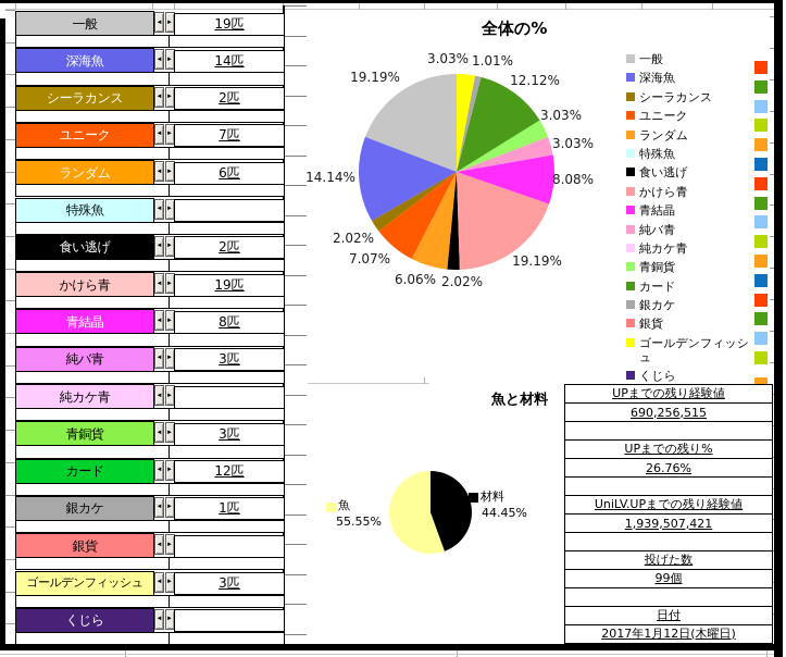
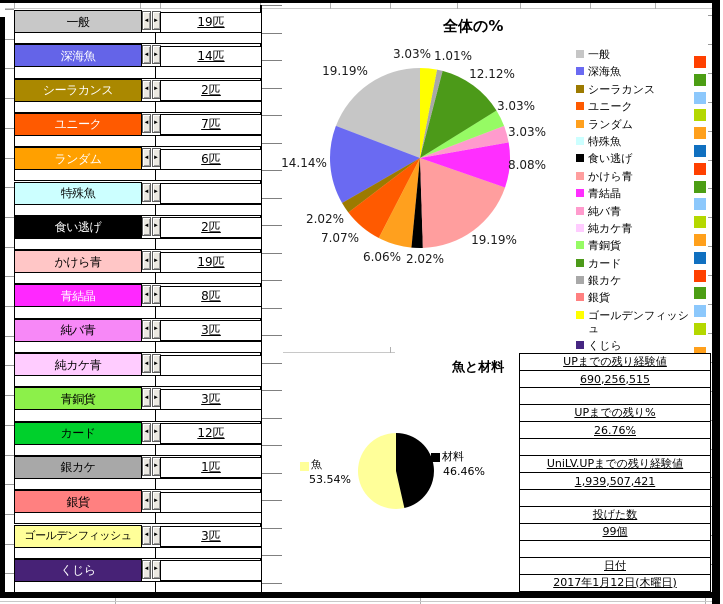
魚と材料/魚: 55.55% -> 53.54%
魚と材料/材料: 44.45% -> 46.46%
